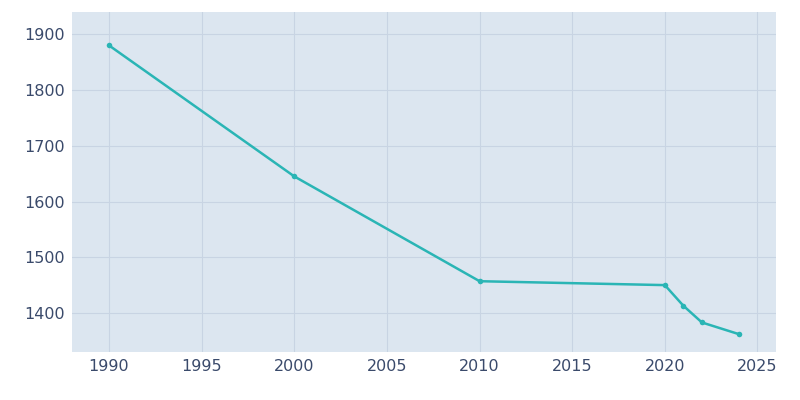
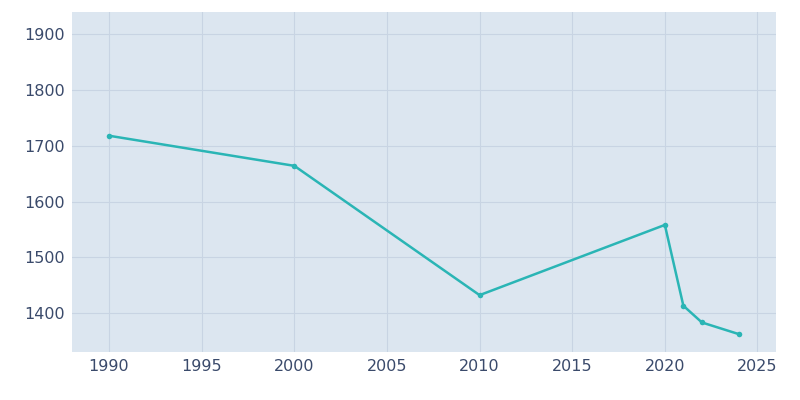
1990: 1880 -> 1718
2000: 1645 -> 1664
2010: 1457 -> 1432
2020: 1450 -> 1558
